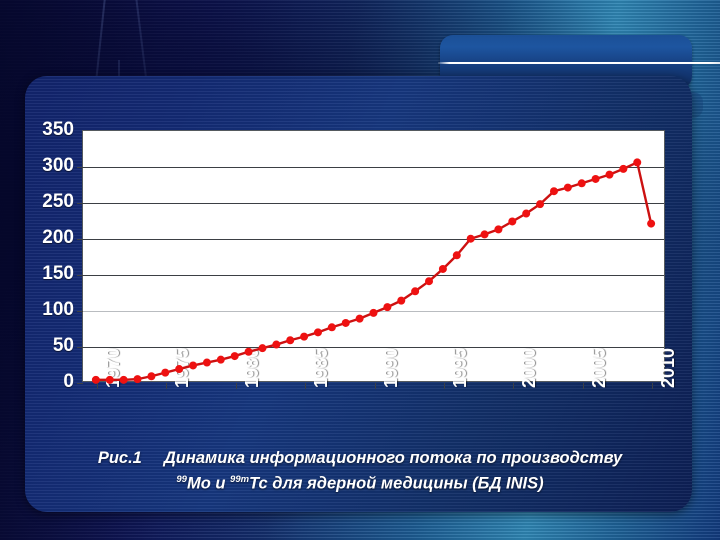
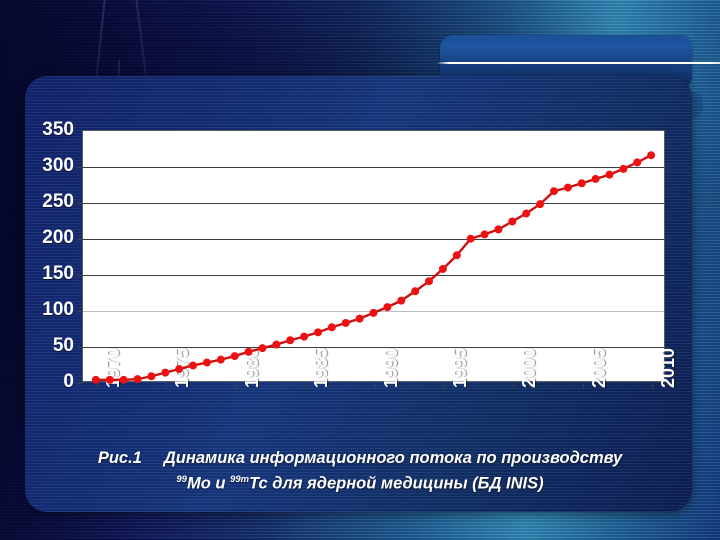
2010: 220 -> 320
